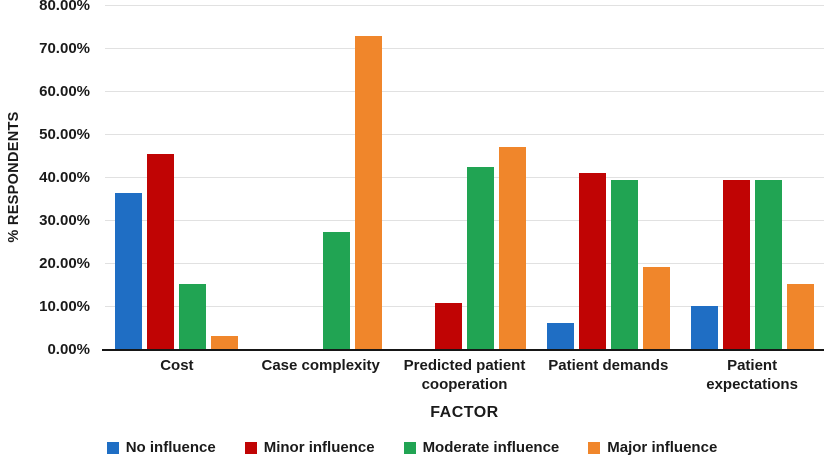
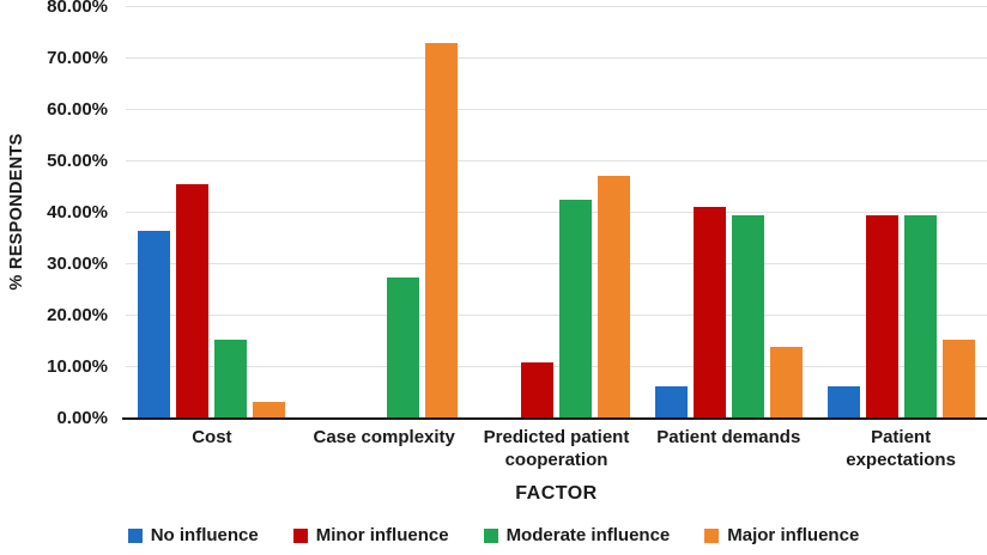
Major influence/Patient demands: 19% -> 14%
No influence/Patient expectations: 10% -> 6%
